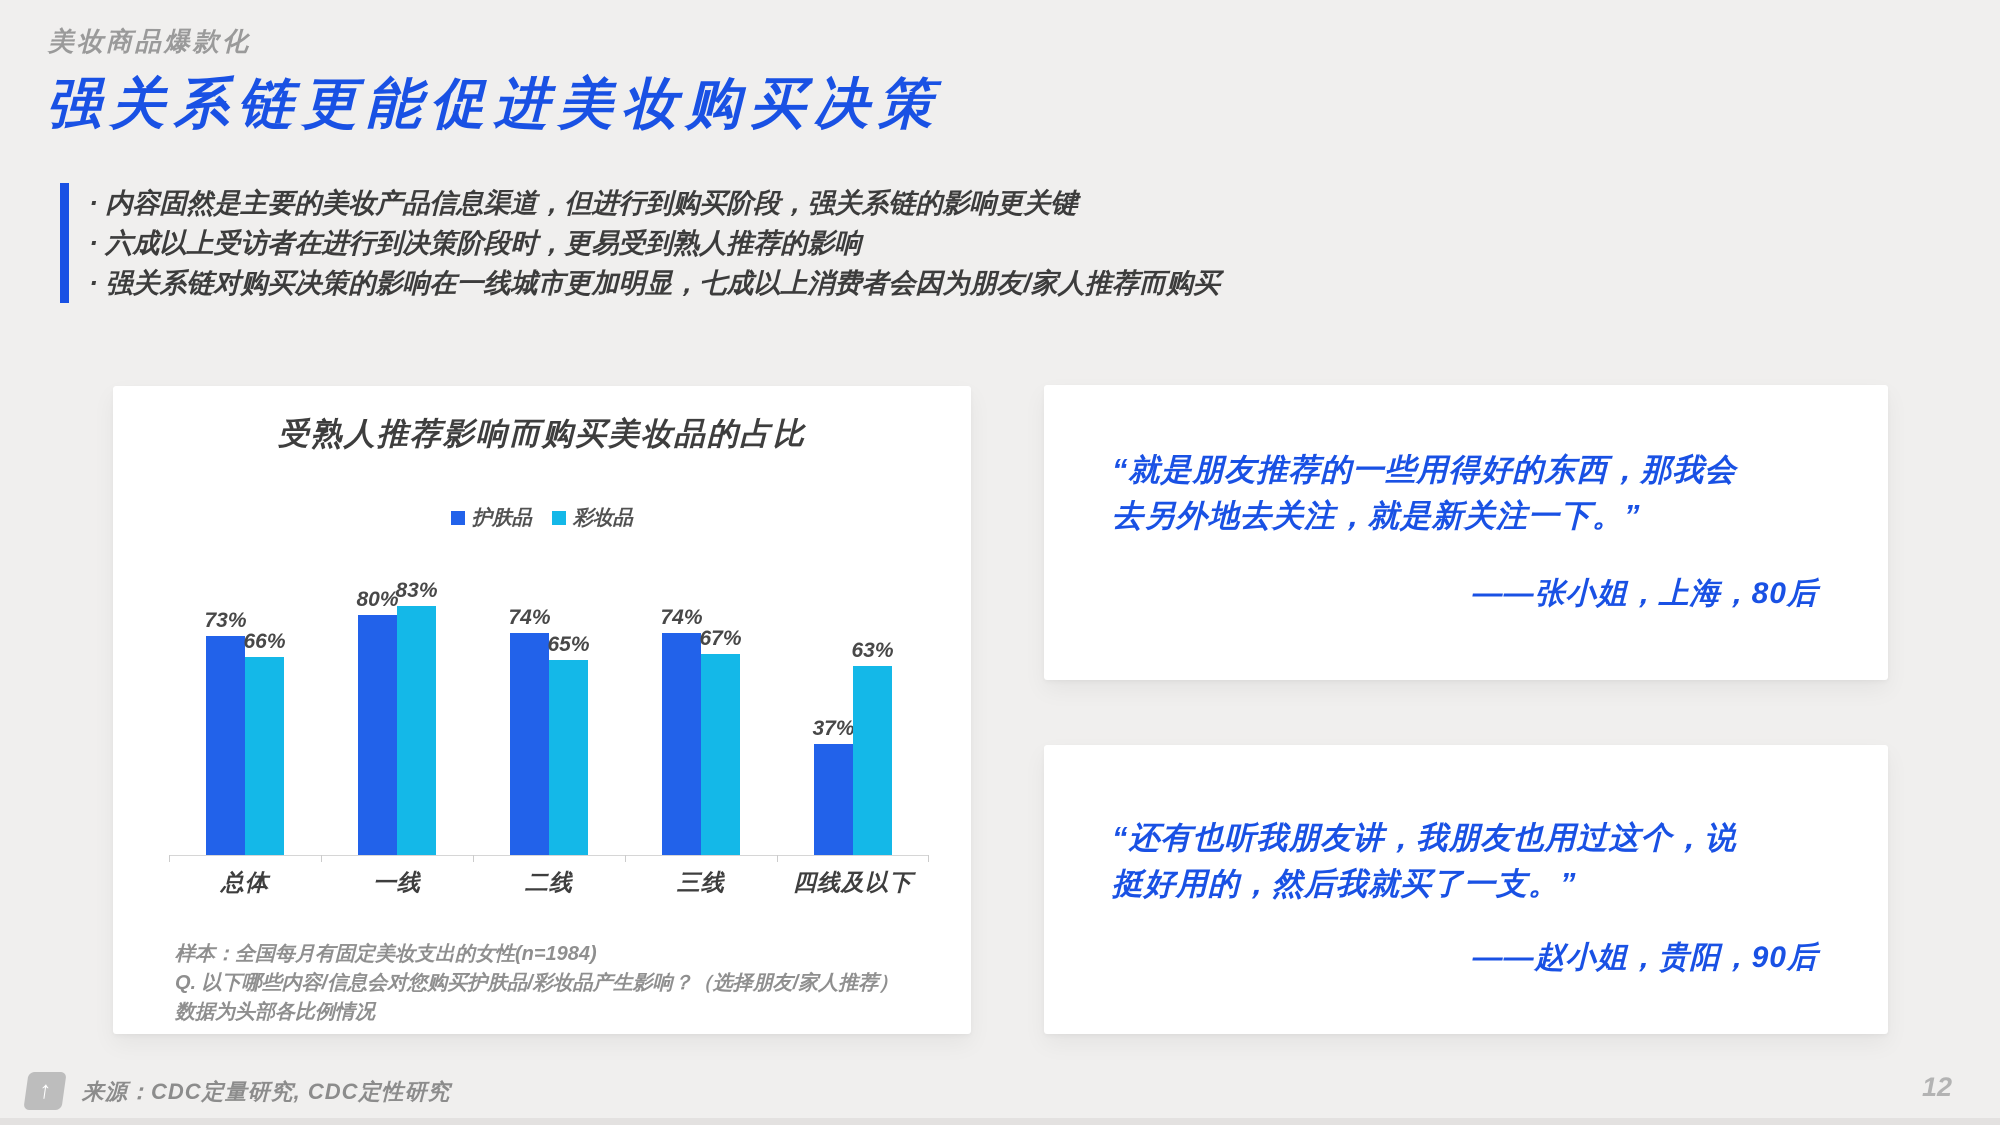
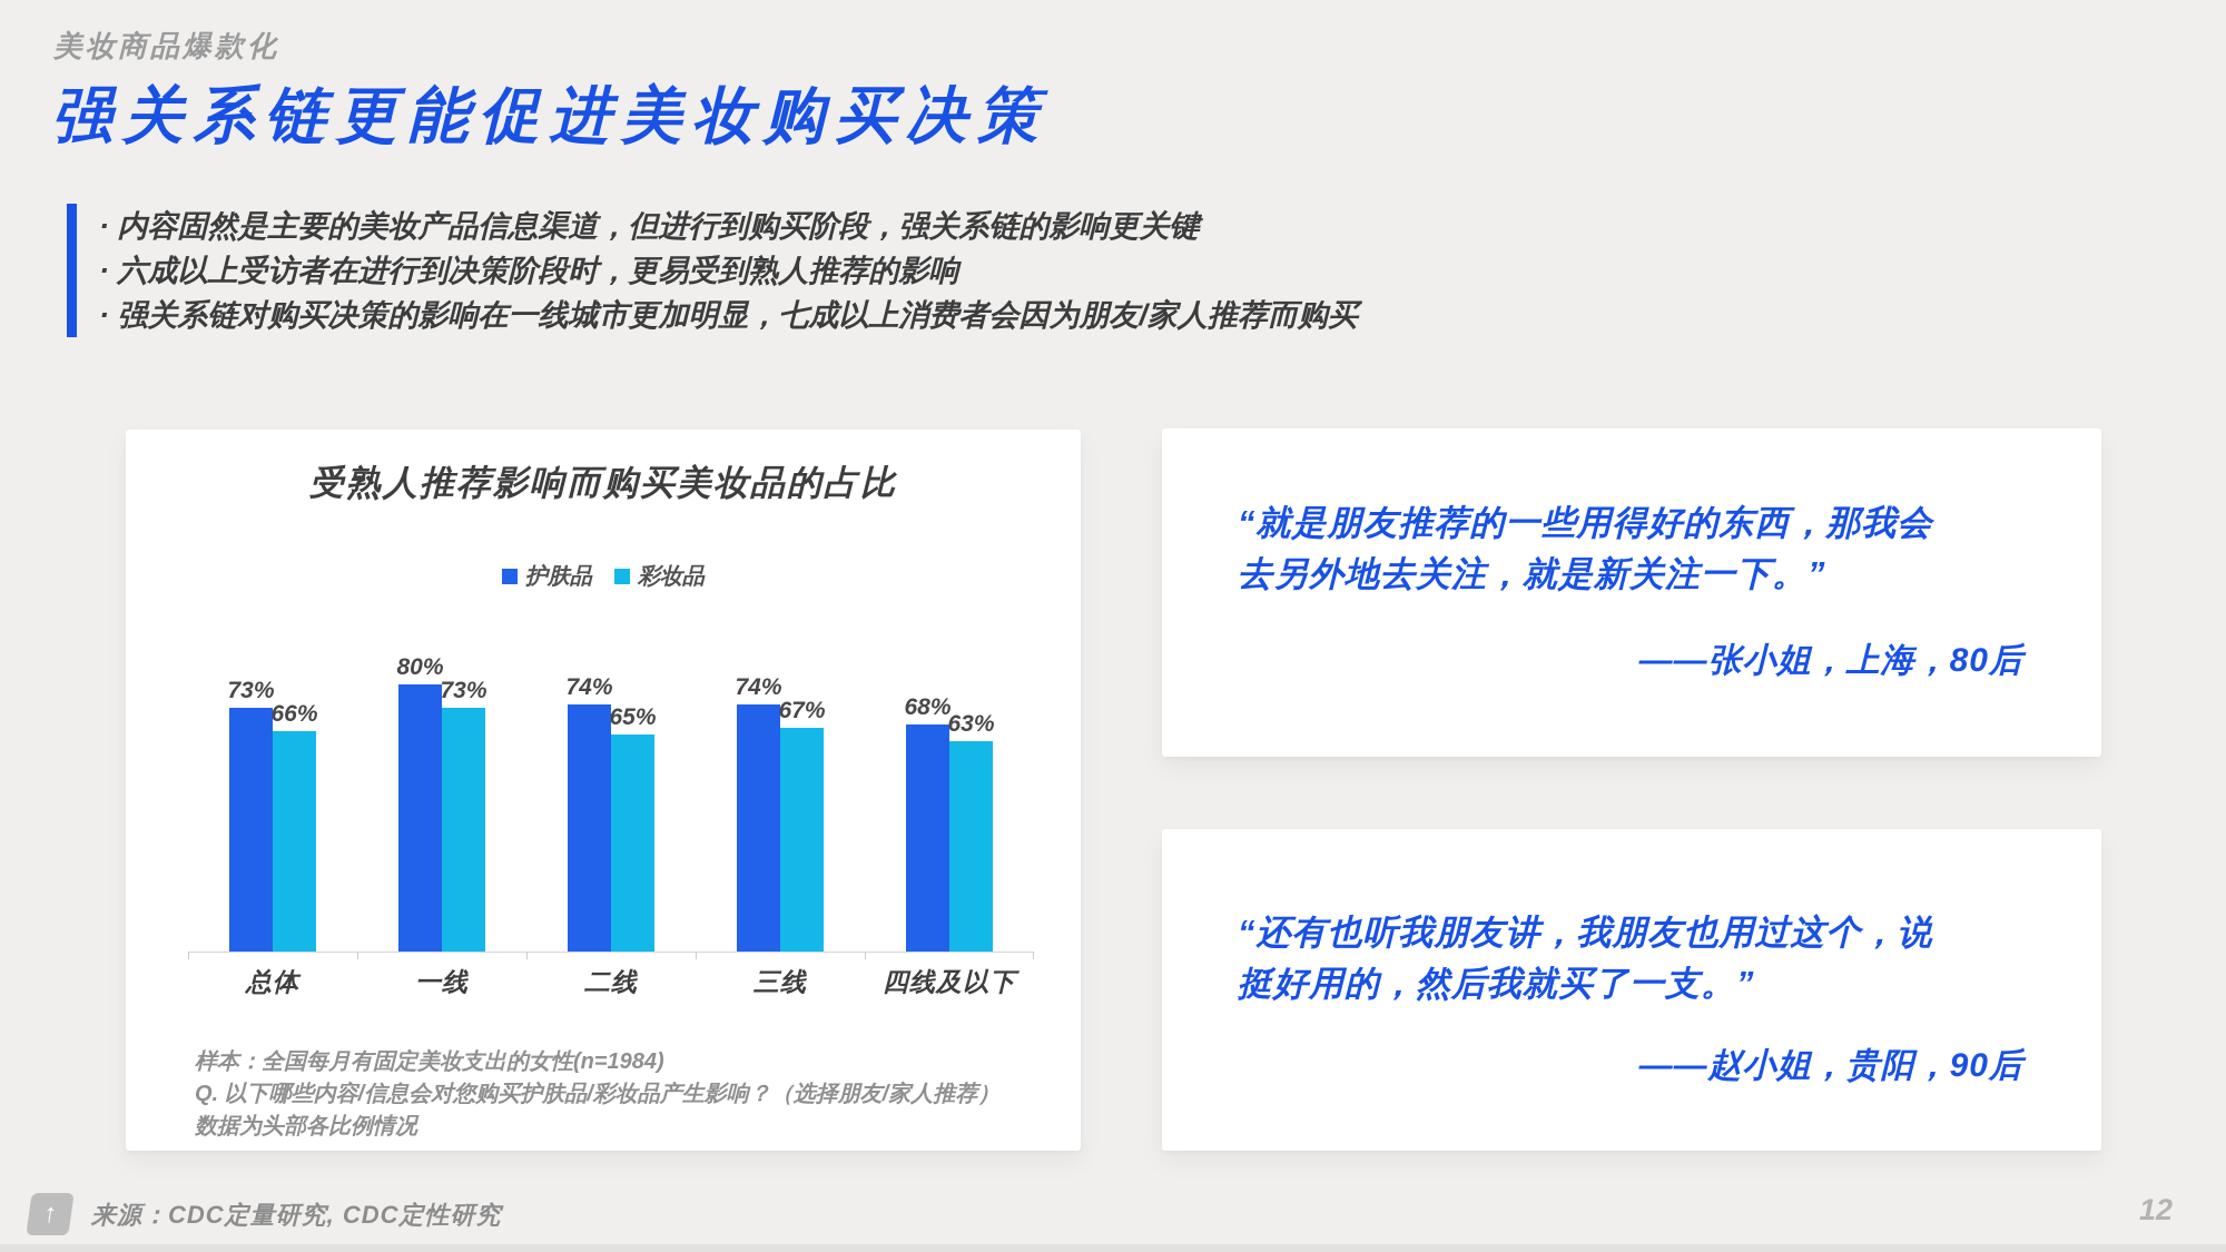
彩妆品/一线: 83% -> 73%
护肤品/四线及以下: 37% -> 68%
